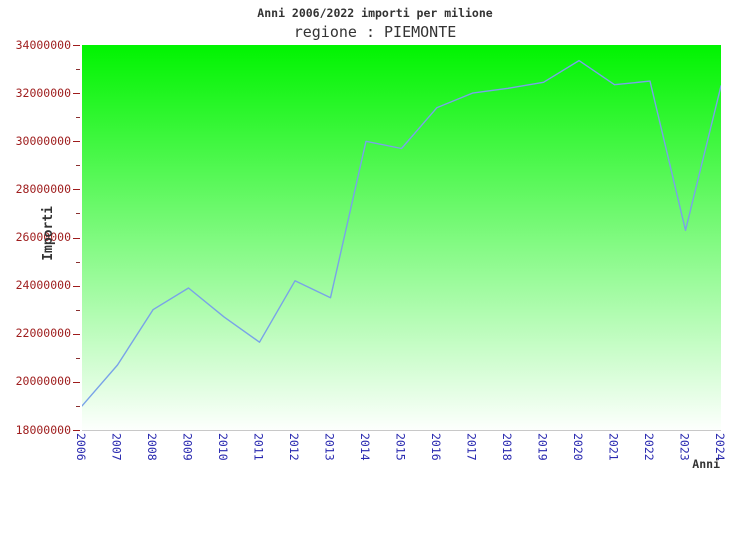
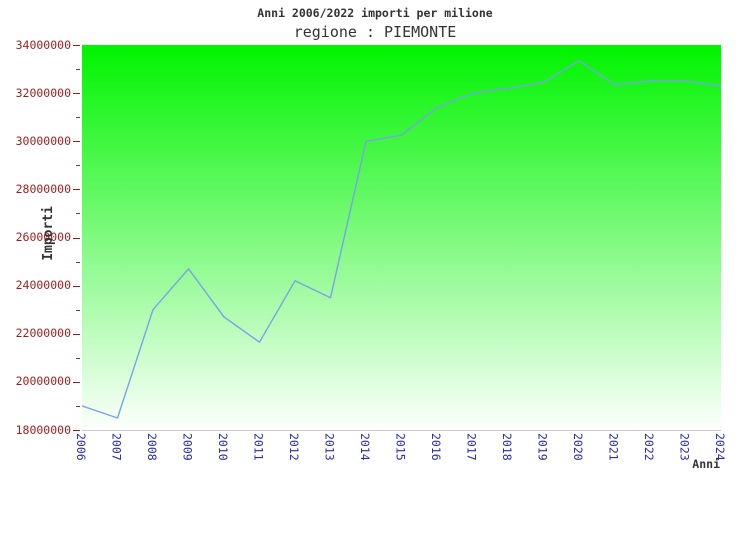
2007: 20700000 -> 18500000
2009: 23900000 -> 24700000
2015: 29700000 -> 30200000
2023: 26300000 -> 32500000
